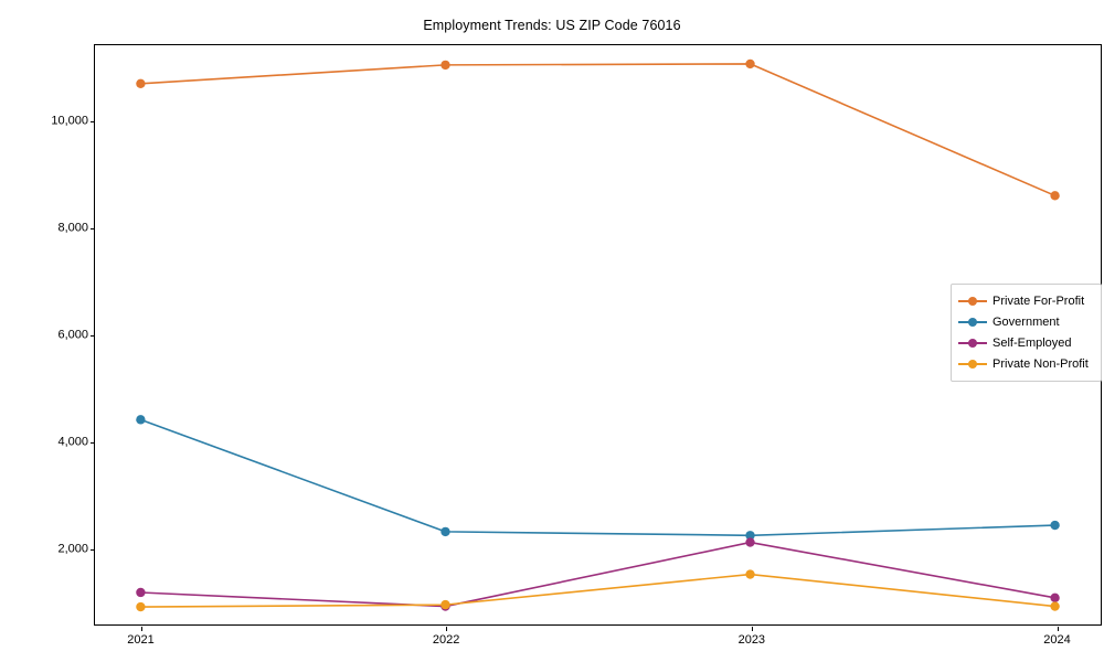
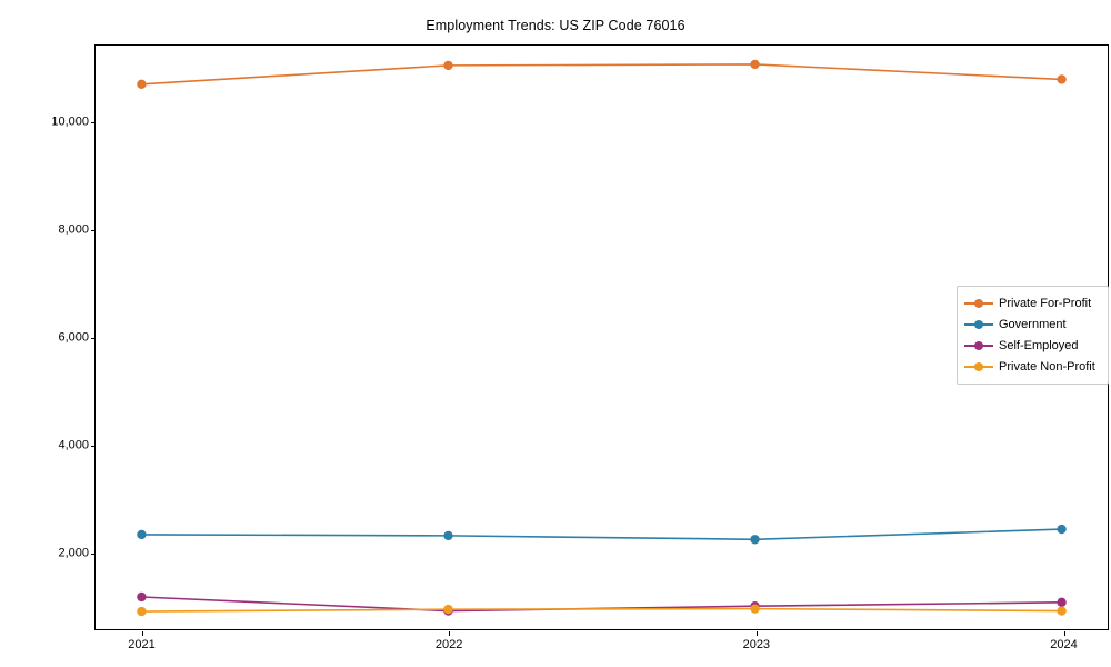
Government/2021: 4400 -> 2300
Self-Employed/2023: 2100 -> 1000
Private Non-Profit/2023: 1500 -> 900
Private For-Profit/2024: 8600 -> 10800
